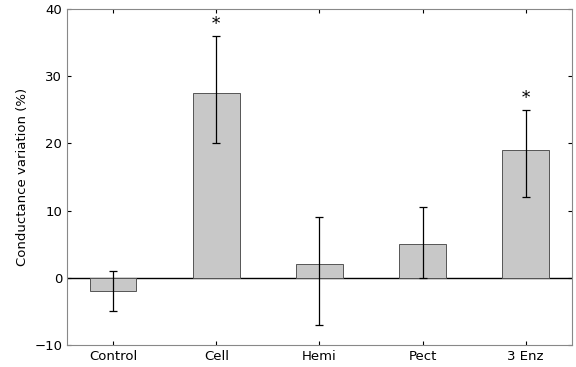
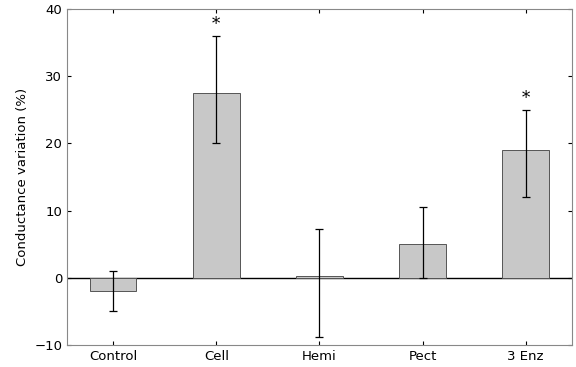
Hemi: 2.0 -> 0.2
